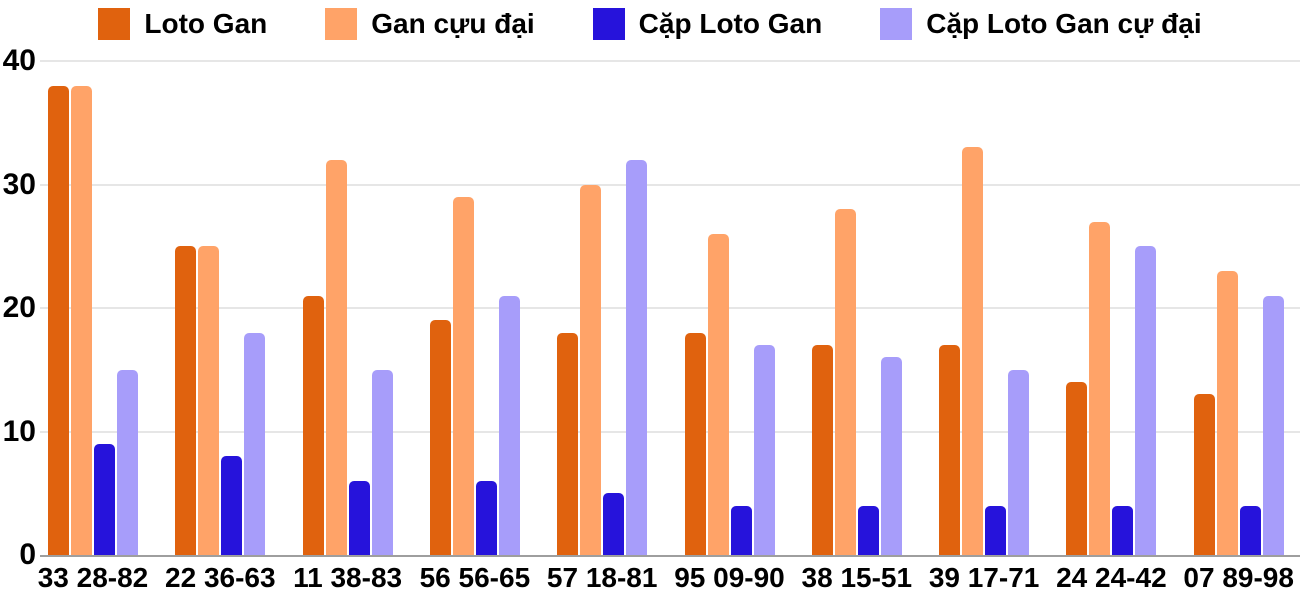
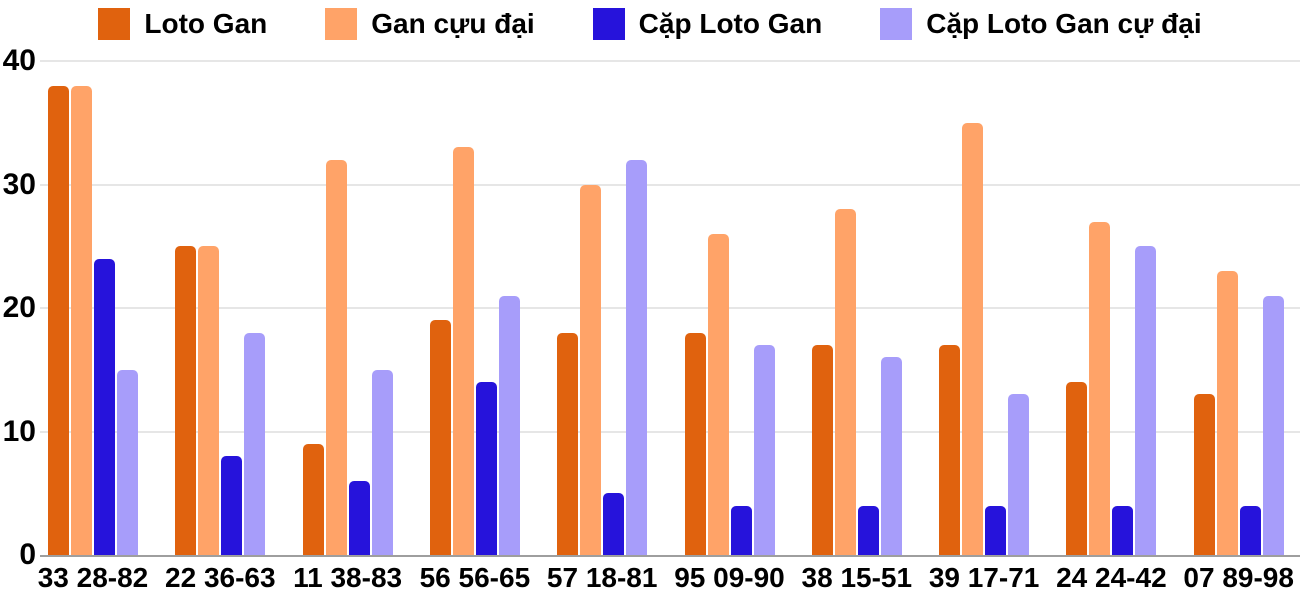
Cặp Loto Gan/33 28-82: 9 -> 24
Loto Gan/11 38-83: 21 -> 9
Gan cựu đại/56 56-65: 29 -> 33
Cặp Loto Gan/56 56-65: 6 -> 14
Gan cựu đại/39 17-71: 33 -> 35
Cặp Loto Gan cự đại/39 17-71: 15 -> 13
